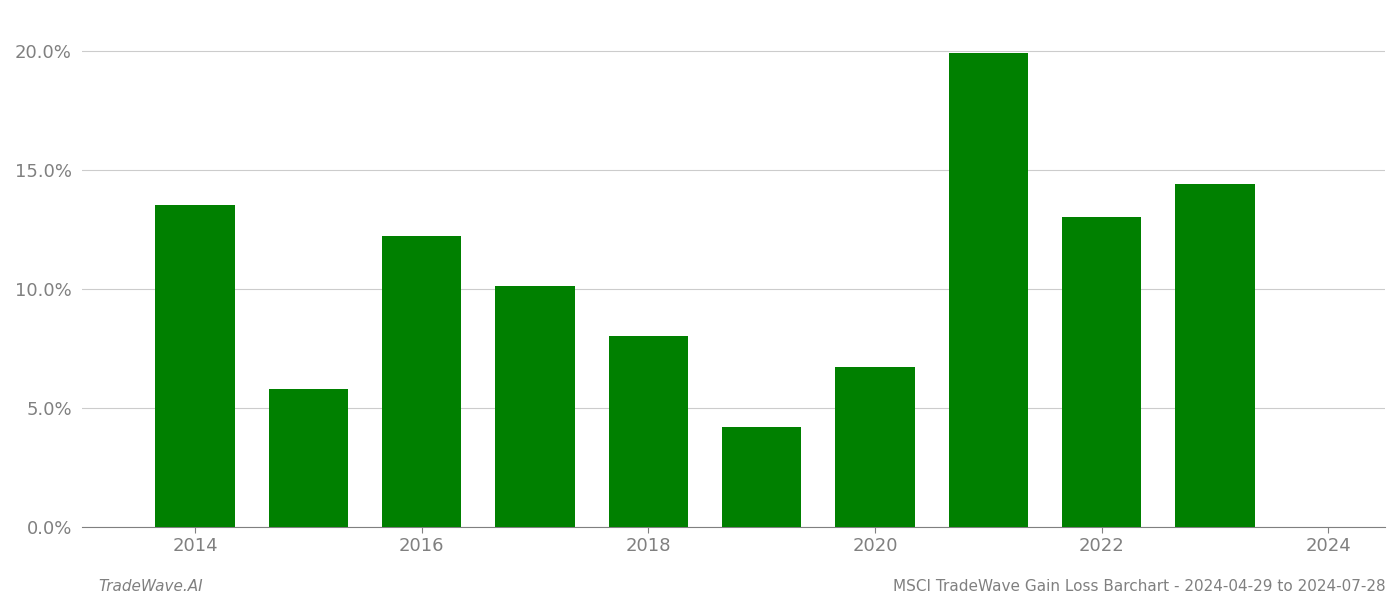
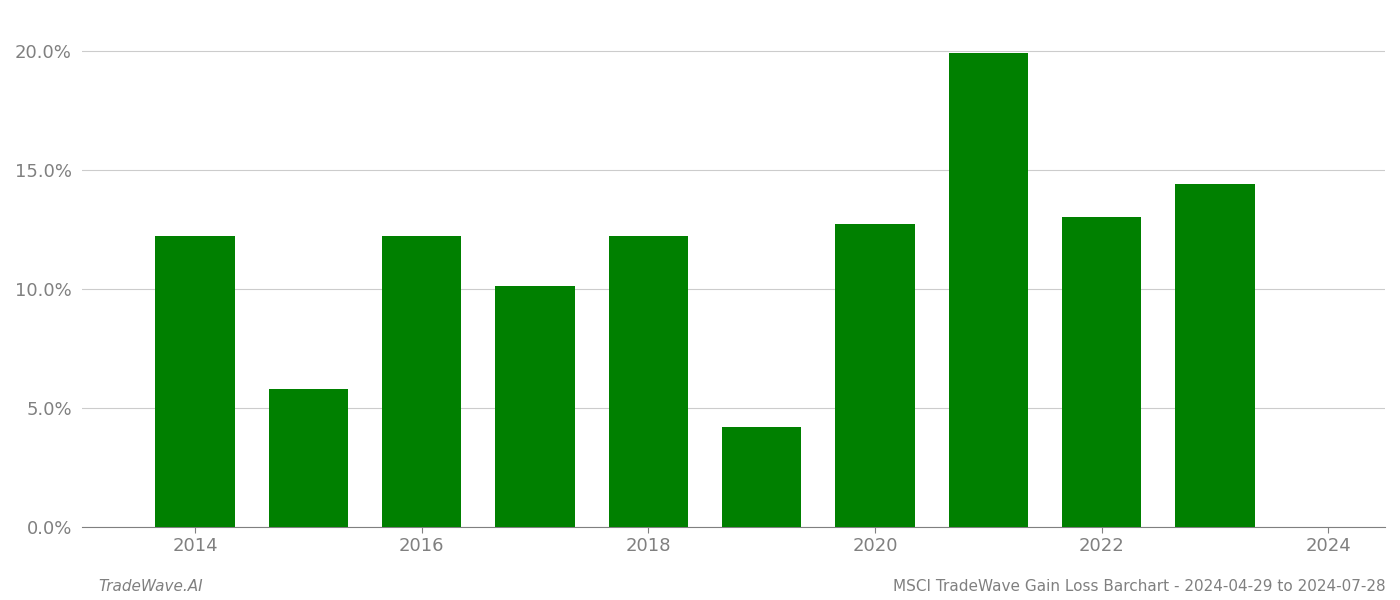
2014: 13.5% -> 12.2%
2018: 8.0% -> 12.2%
2020: 6.7% -> 12.7%
